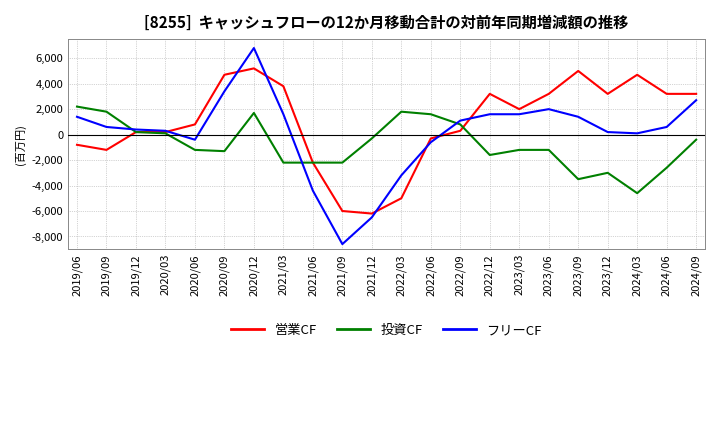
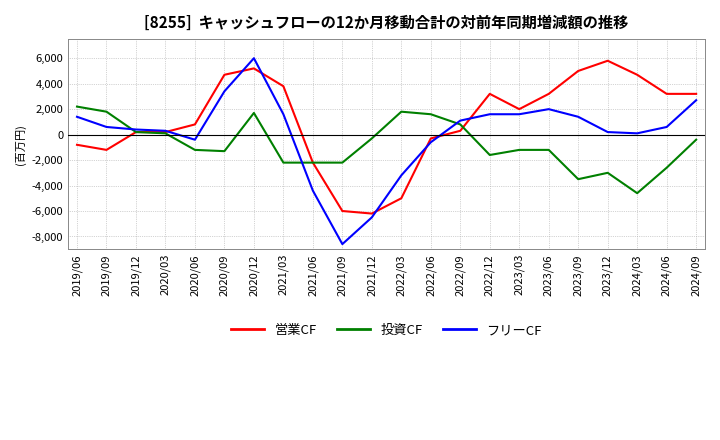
フリーCF/2020/12: 6,800 -> 6,000
営業CF/2023/12: 3,200 -> 5,800
